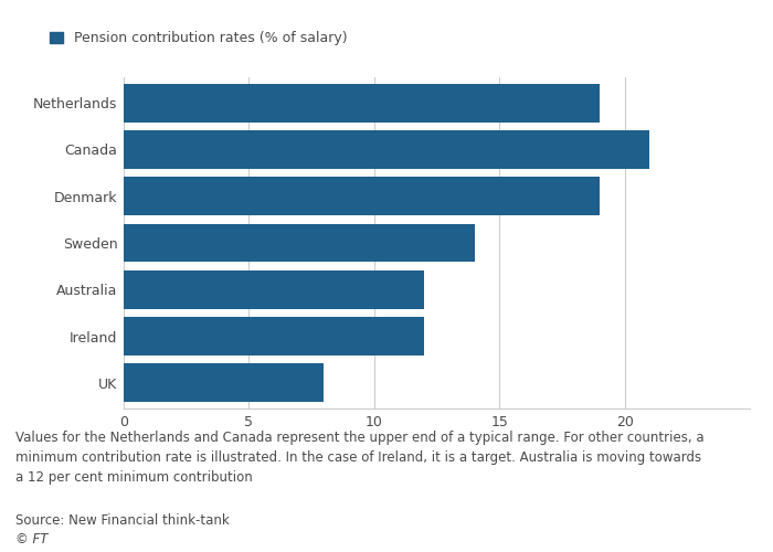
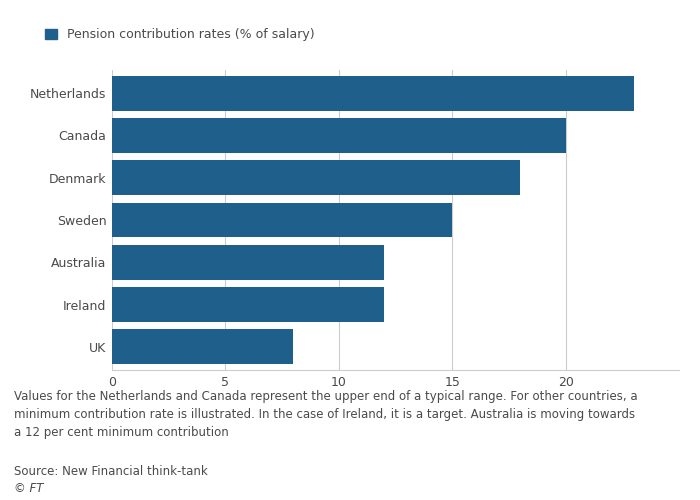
Netherlands: 19 -> 23
Canada: 21 -> 20
Denmark: 19 -> 18
Sweden: 14 -> 15
